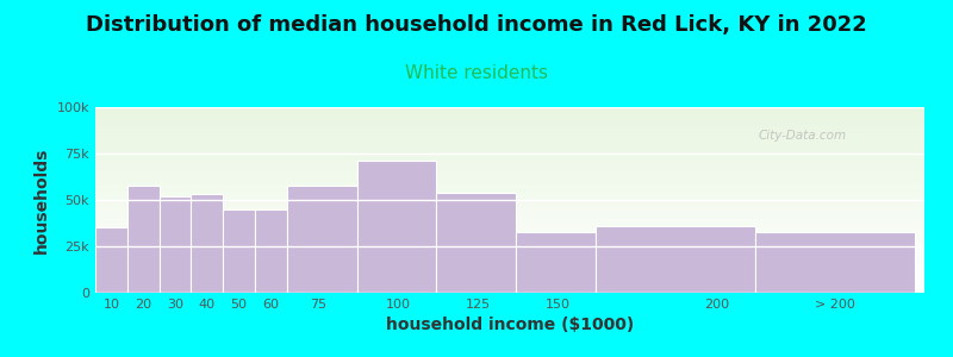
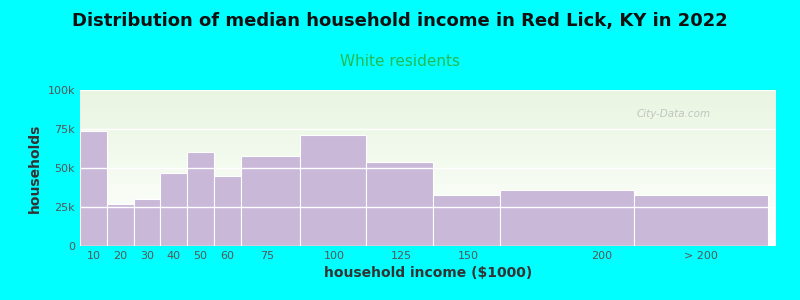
10: 35k -> 74k
20: 58k -> 27k
30: 52k -> 30k
40: 53k -> 47k
50: 45k -> 60k
